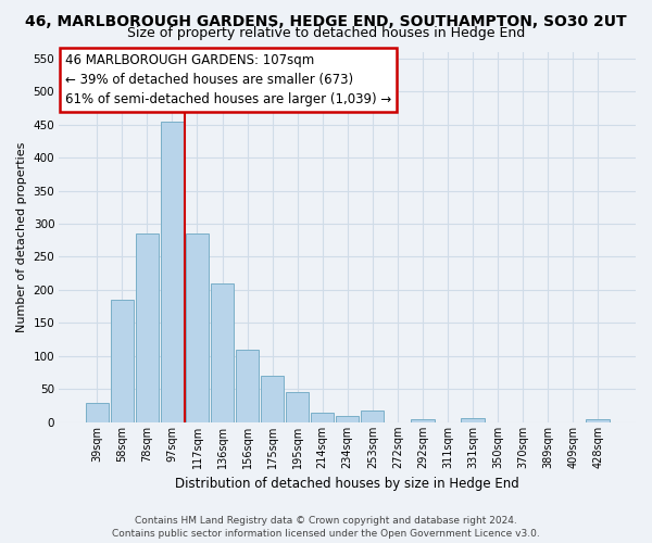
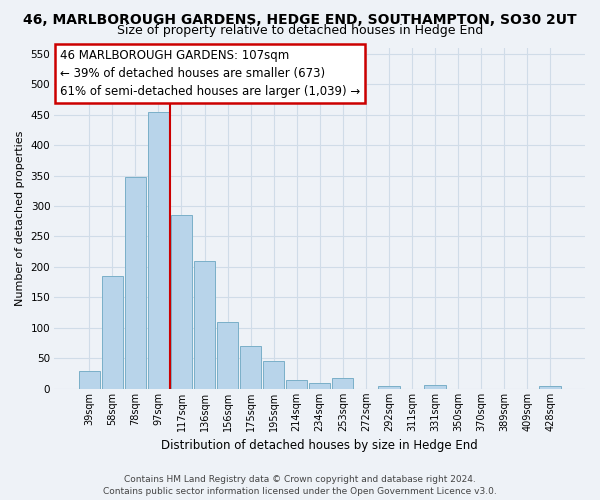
78sqm: 285 -> 348
